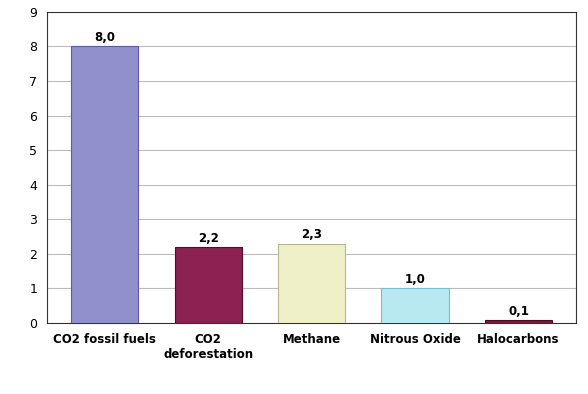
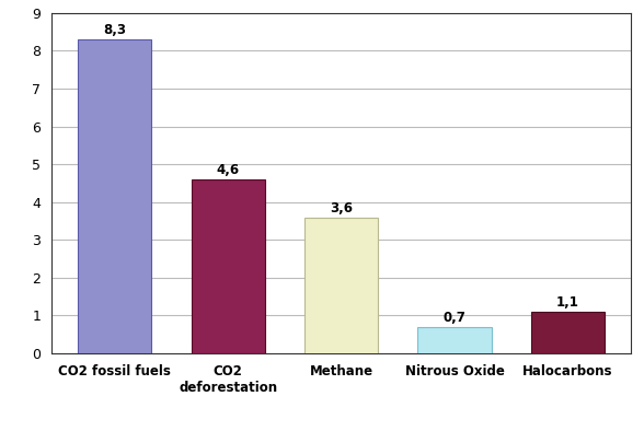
CO2 fossil fuels: 8,0 -> 8,3
CO2 deforestation: 2,2 -> 4,6
Methane: 2,3 -> 3,6
Nitrous Oxide: 1,0 -> 0,7
Halocarbons: 0,1 -> 1,1
